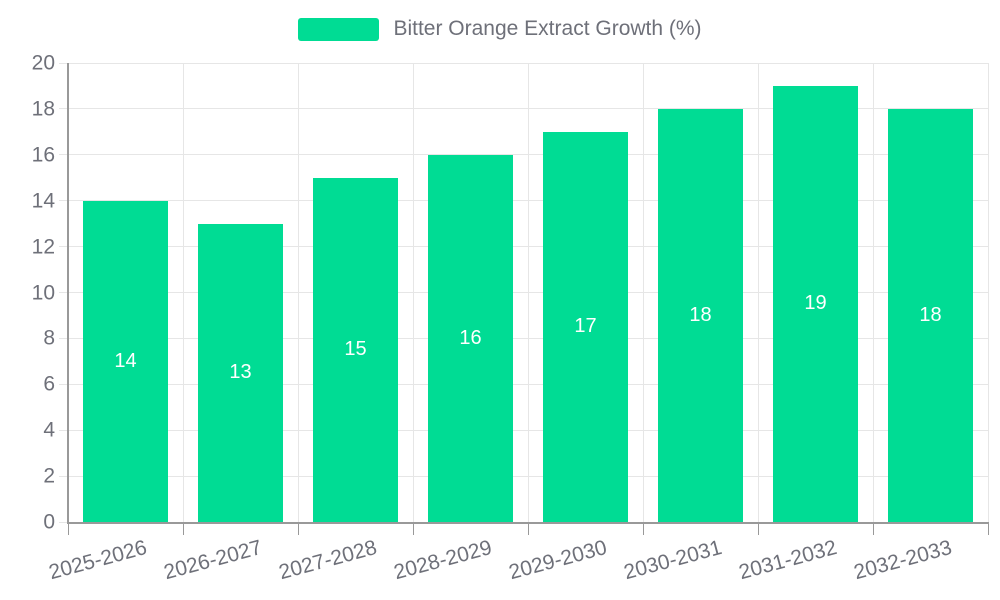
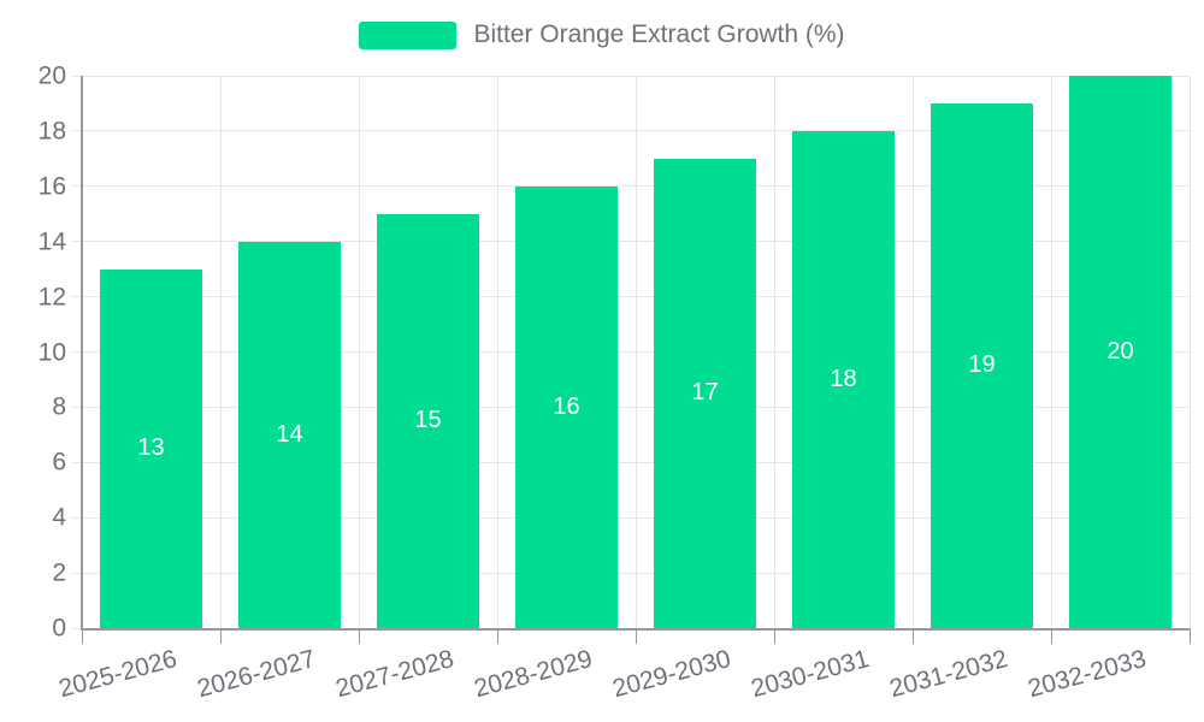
2025-2026: 14 -> 13
2026-2027: 13 -> 14
2032-2033: 18 -> 20
